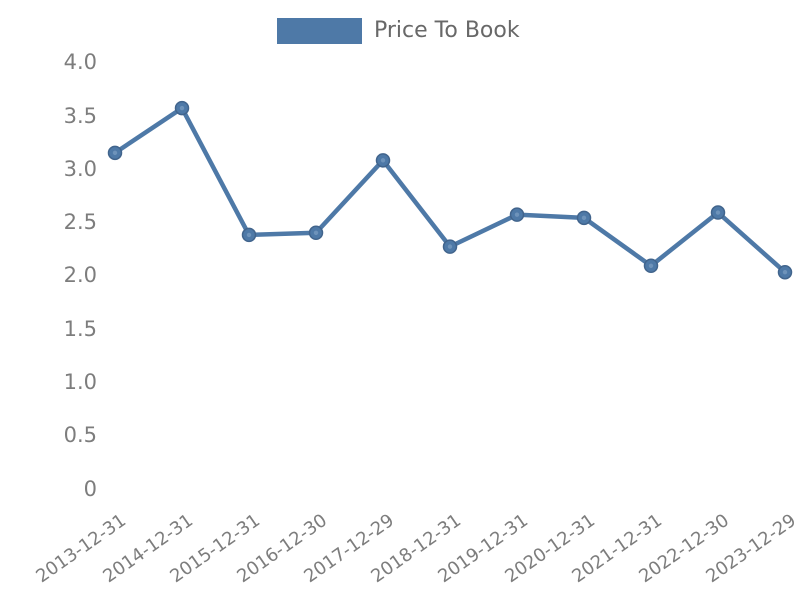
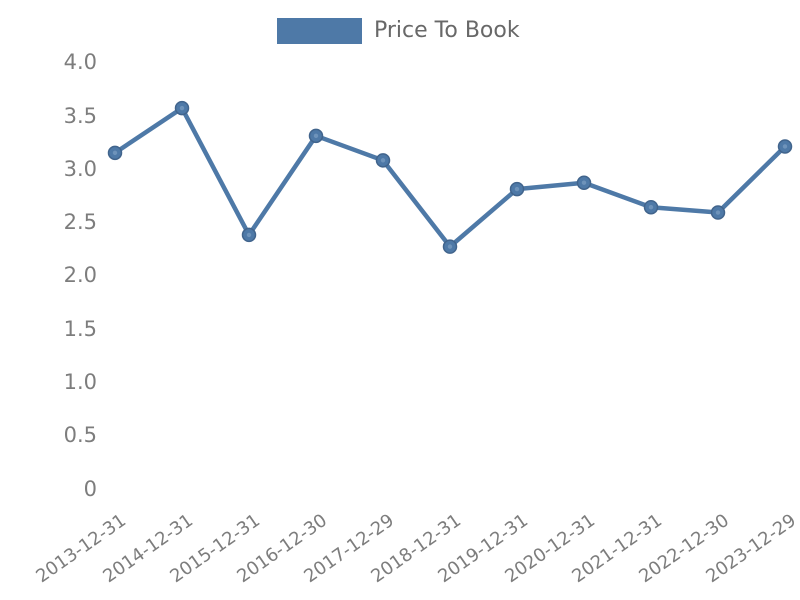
2016-12-30: 2.40 -> 3.31
2019-12-31: 2.57 -> 2.81
2020-12-31: 2.54 -> 2.87
2021-12-31: 2.09 -> 2.64
2023-12-29: 2.03 -> 3.21
